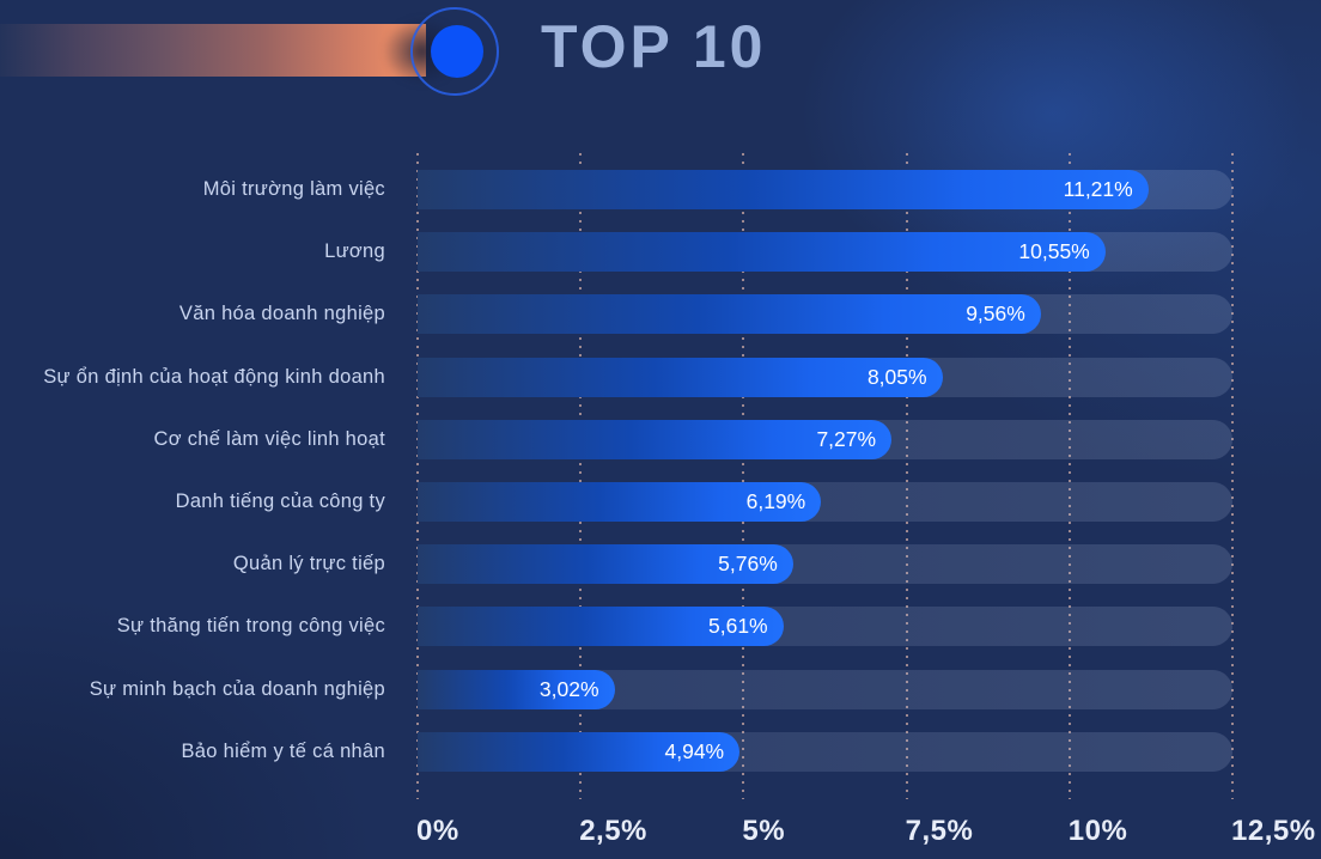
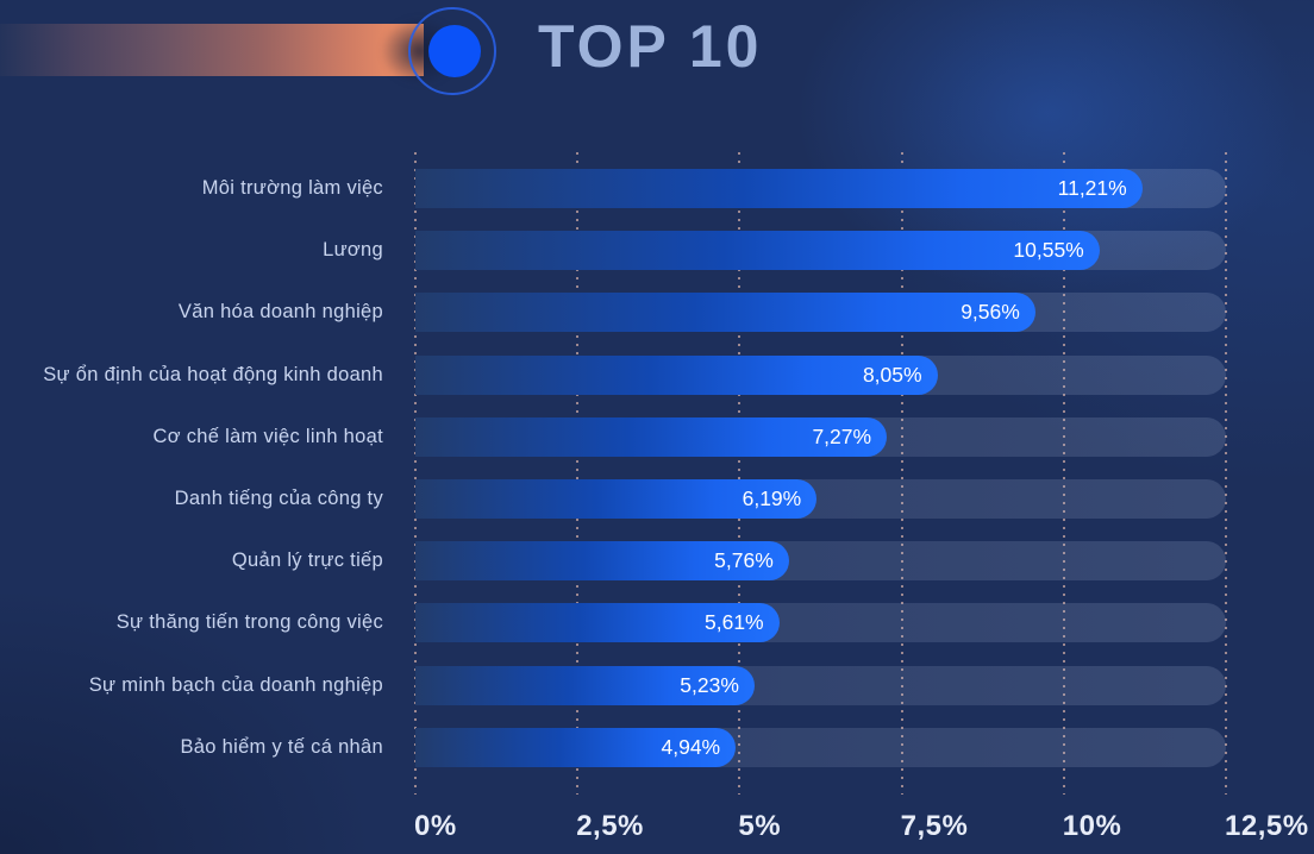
Sự minh bạch của doanh nghiệp: 3,02% -> 5,23%
